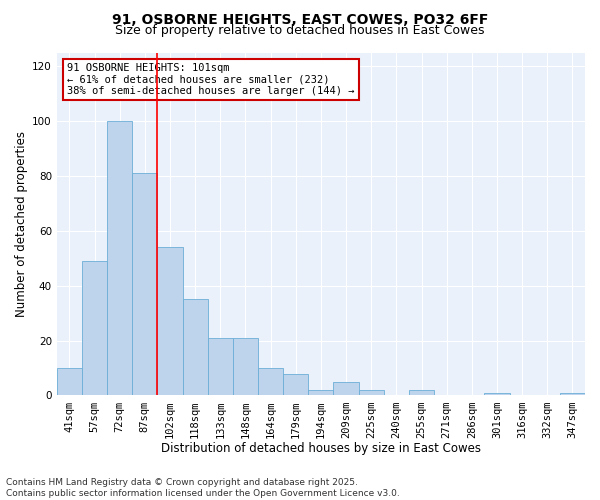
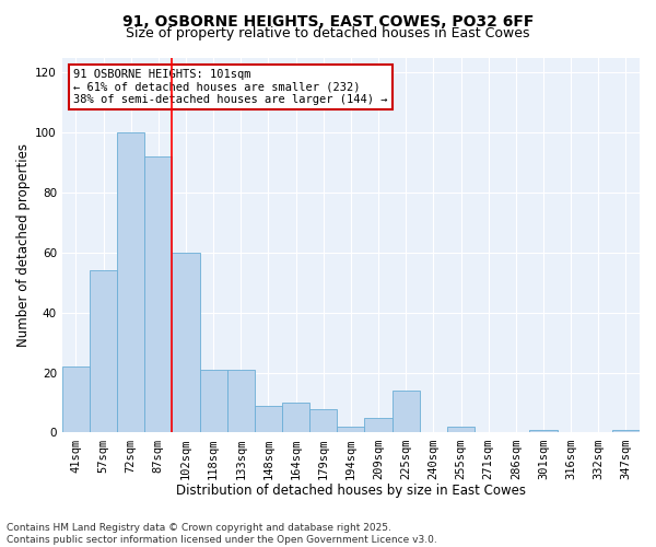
41sqm: 10 -> 22
57sqm: 49 -> 54
87sqm: 81 -> 92
102sqm: 54 -> 60
118sqm: 35 -> 21
148sqm: 21 -> 9
225sqm: 2 -> 14
